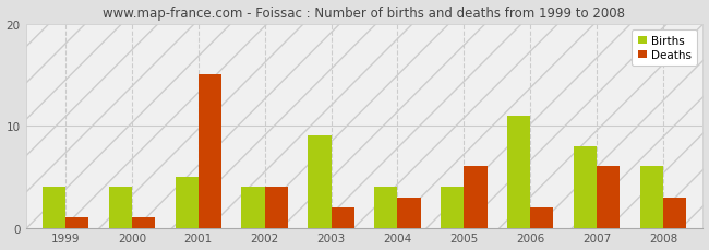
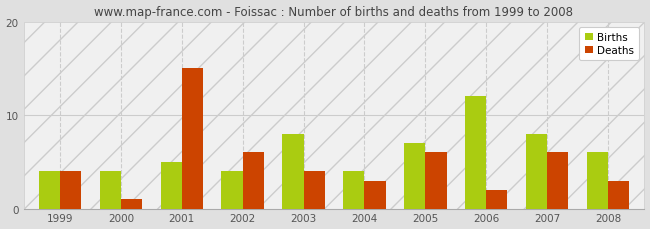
Deaths/1999: 1 -> 4
Deaths/2002: 4 -> 6
Births/2003: 9 -> 8
Deaths/2003: 2 -> 4
Births/2005: 4 -> 7
Births/2006: 11 -> 12
